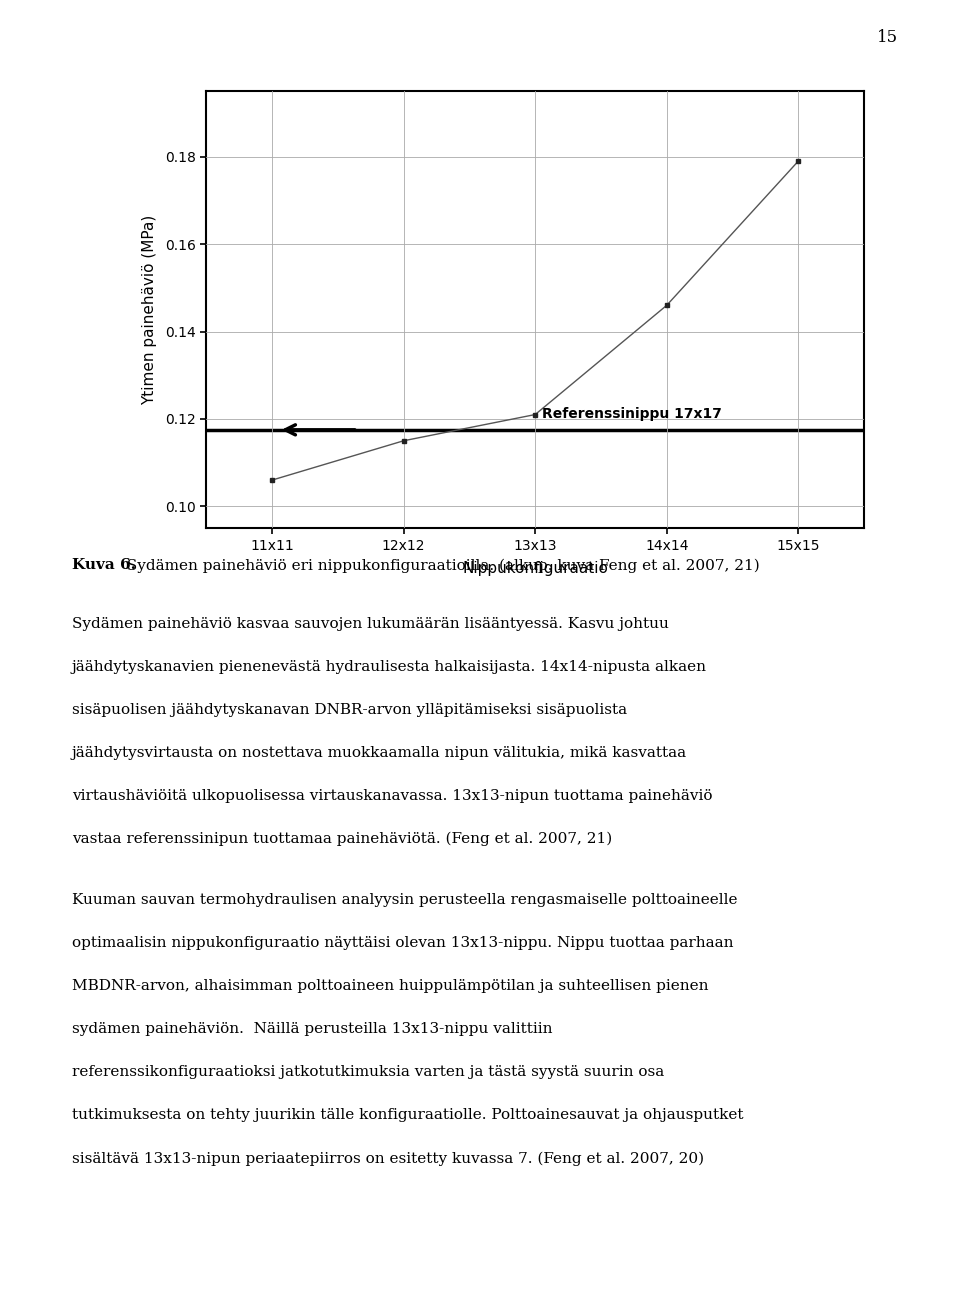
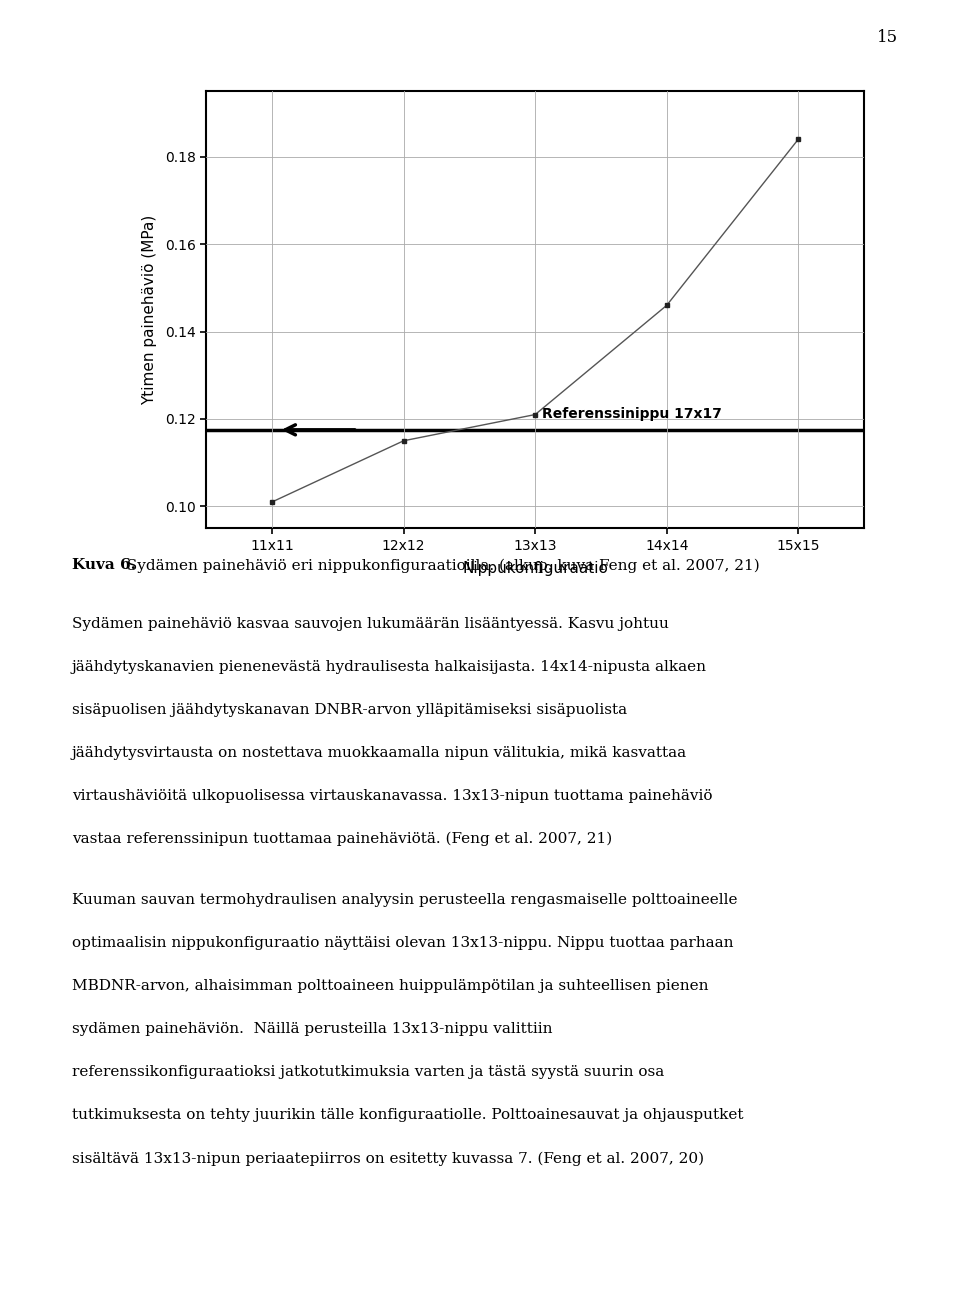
11x11: 0.106 -> 0.101
15x15: 0.179 -> 0.184
